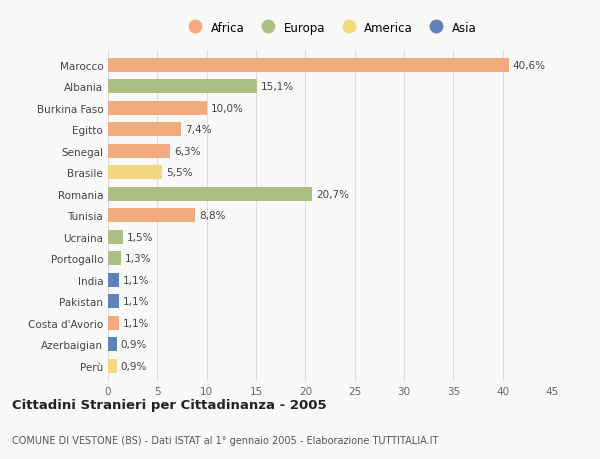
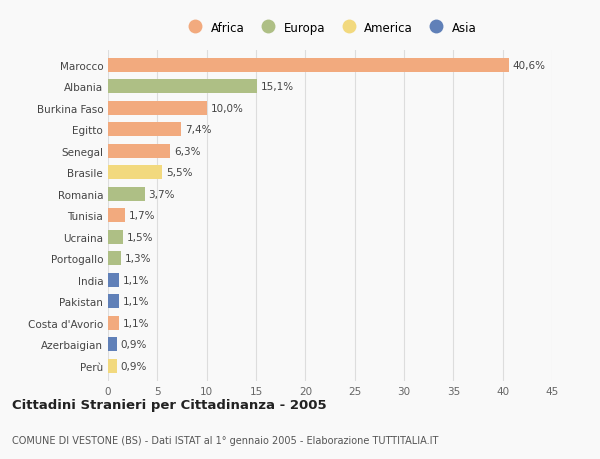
Romania: 20,7% -> 3,7%
Tunisia: 8,8% -> 1,7%
